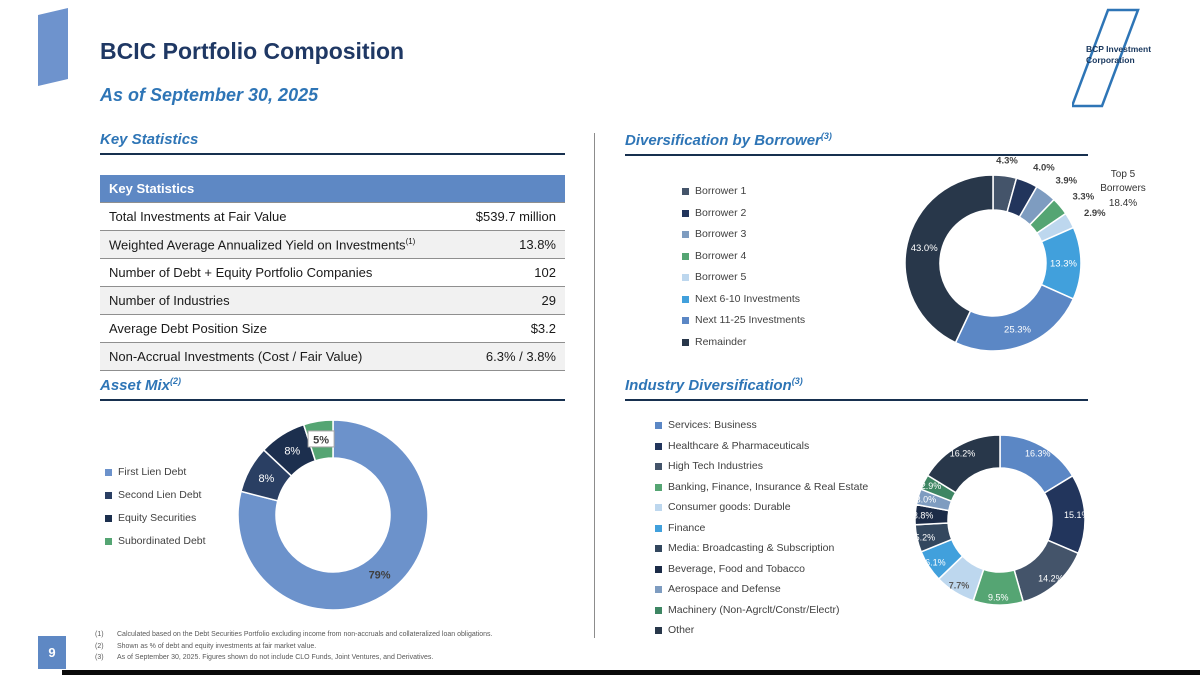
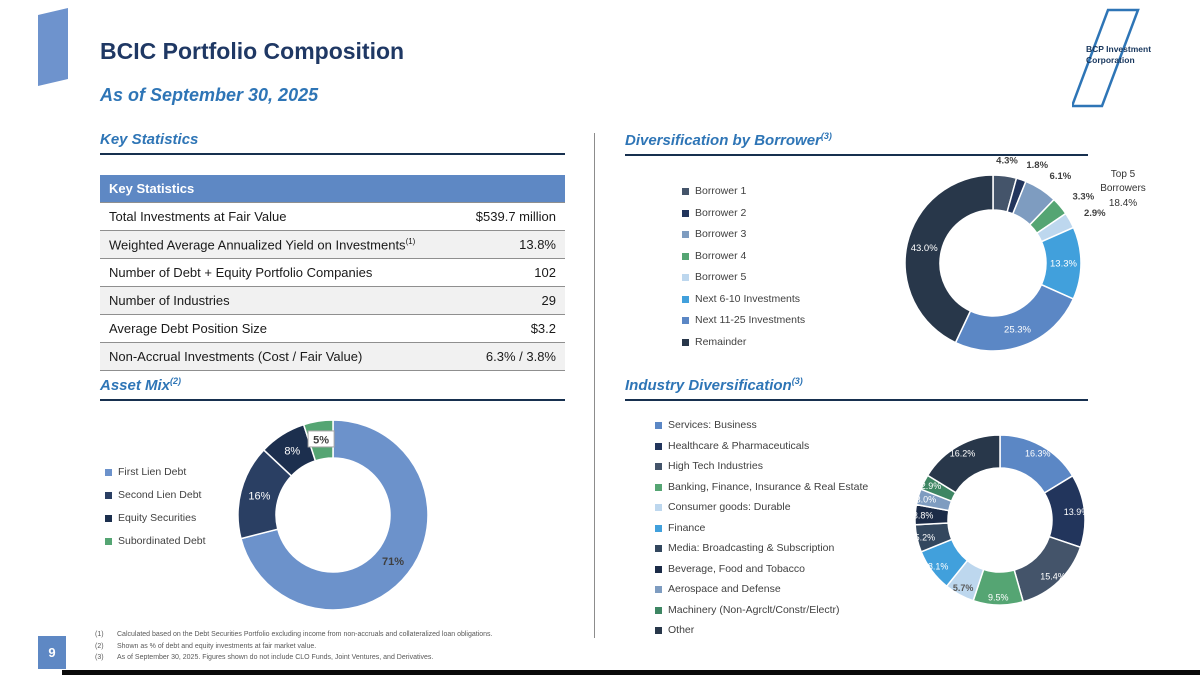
Asset Mix/First Lien Debt: 79% -> 71%
Asset Mix/Second Lien Debt: 8% -> 16%
Diversification by Borrower/Borrower 2: 4.0% -> 1.8%
Diversification by Borrower/Borrower 3: 3.9% -> 6.1%
Industry Diversification/Healthcare & Pharmaceuticals: 15.1% -> 13.9%
Industry Diversification/High Tech Industries: 14.2% -> 15.4%
Industry Diversification/Consumer goods: Durable: 7.7% -> 5.7%
Industry Diversification/Finance: 6.1% -> 8.1%
